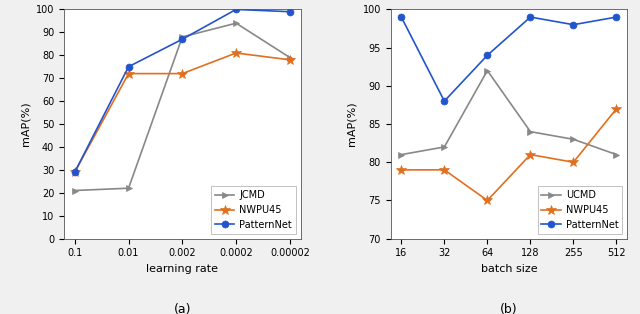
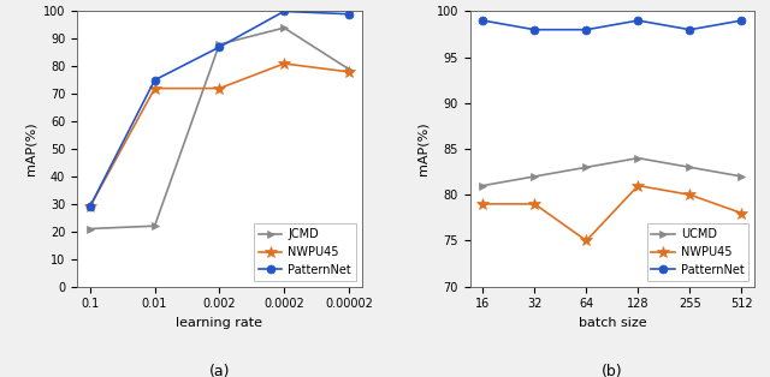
PatternNet/32: 88 -> 98
UCMD/64: 92 -> 83
PatternNet/64: 94 -> 98
UCMD/512: 81 -> 82
NWPU45/512: 87 -> 78
